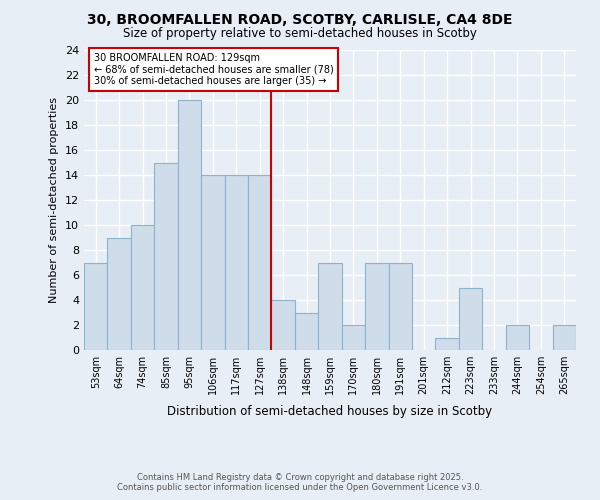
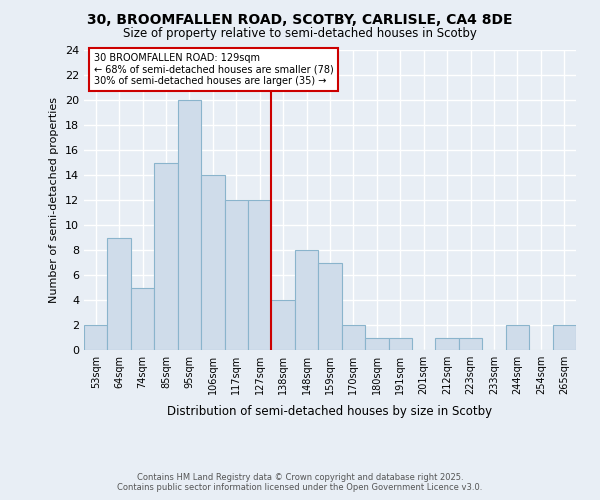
53sqm: 7 -> 2
74sqm: 10 -> 5
117sqm: 14 -> 12
127sqm: 14 -> 12
148sqm: 3 -> 8
180sqm: 7 -> 1
191sqm: 7 -> 1
223sqm: 5 -> 1
